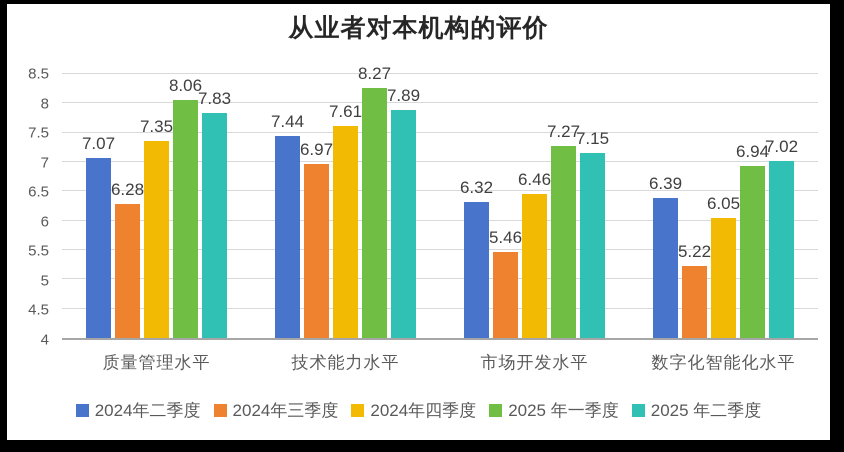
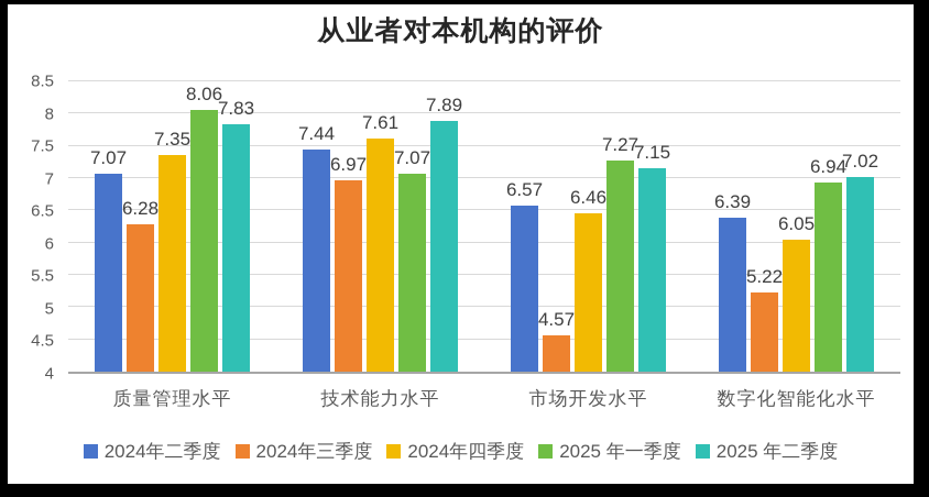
2025 年一季度/技术能力水平: 8.27 -> 7.07
2024年二季度/市场开发水平: 6.32 -> 6.57
2024年三季度/市场开发水平: 5.46 -> 4.57
